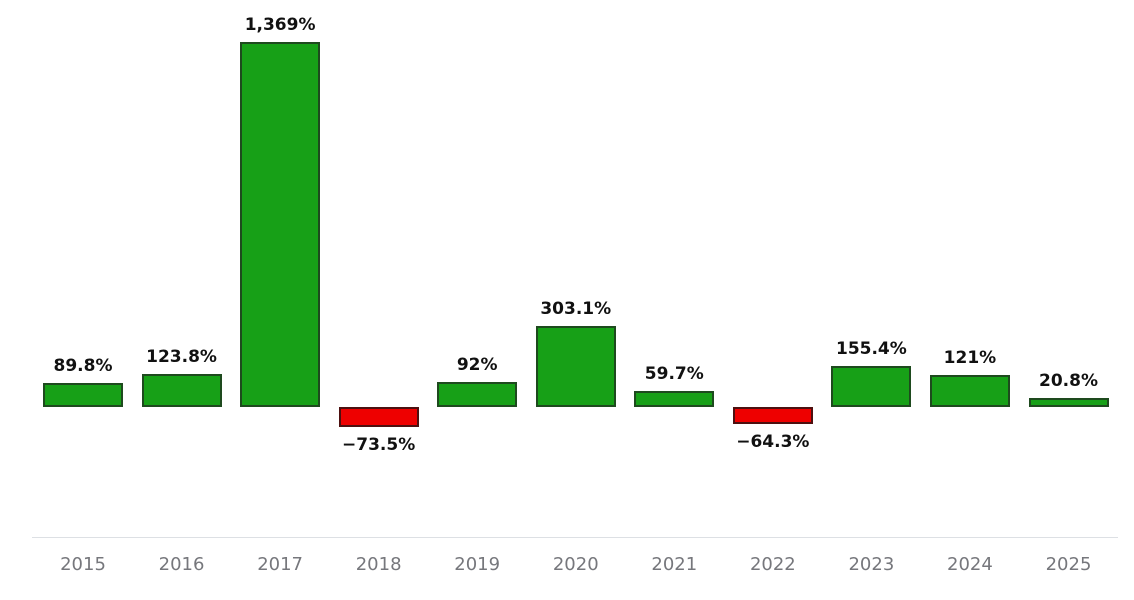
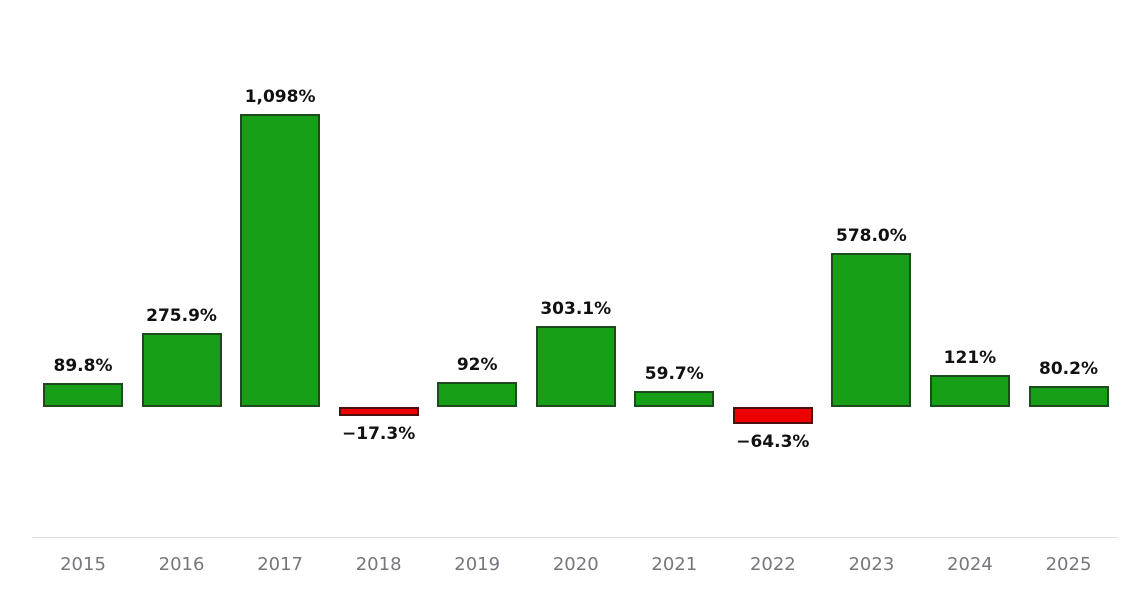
2016: 123.8% -> 275.9%
2017: 1,369% -> 1,098%
2018: −73.5% -> −17.3%
2023: 155.4% -> 578.0%
2025: 20.8% -> 80.2%
